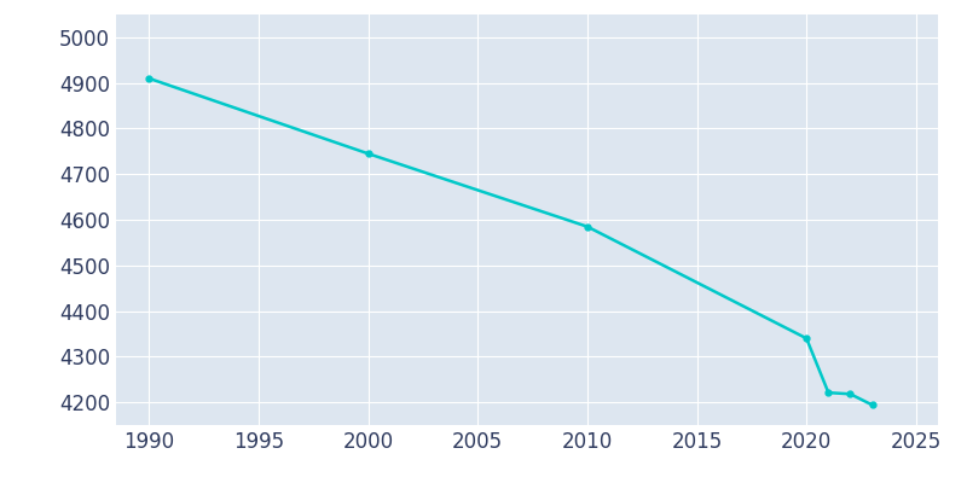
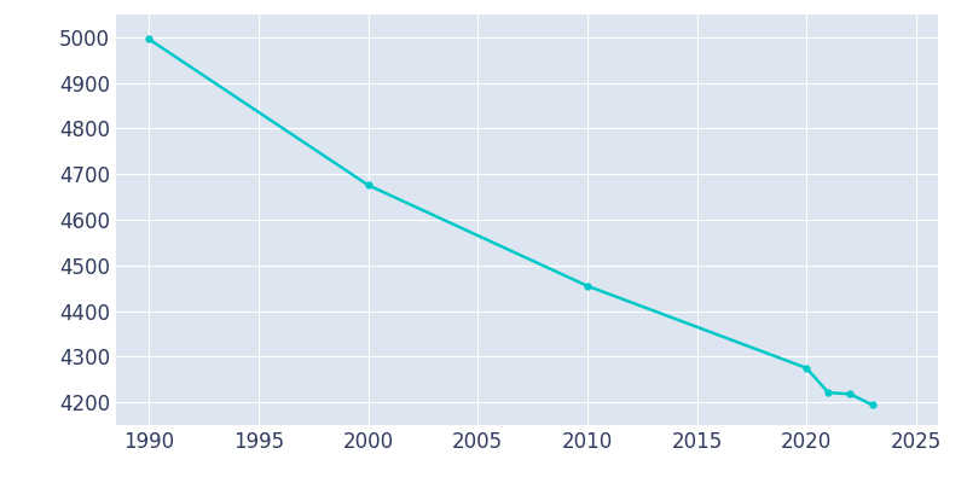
1990: 4910 -> 4996
2000: 4745 -> 4676
2010: 4585 -> 4455
2020: 4340 -> 4275
